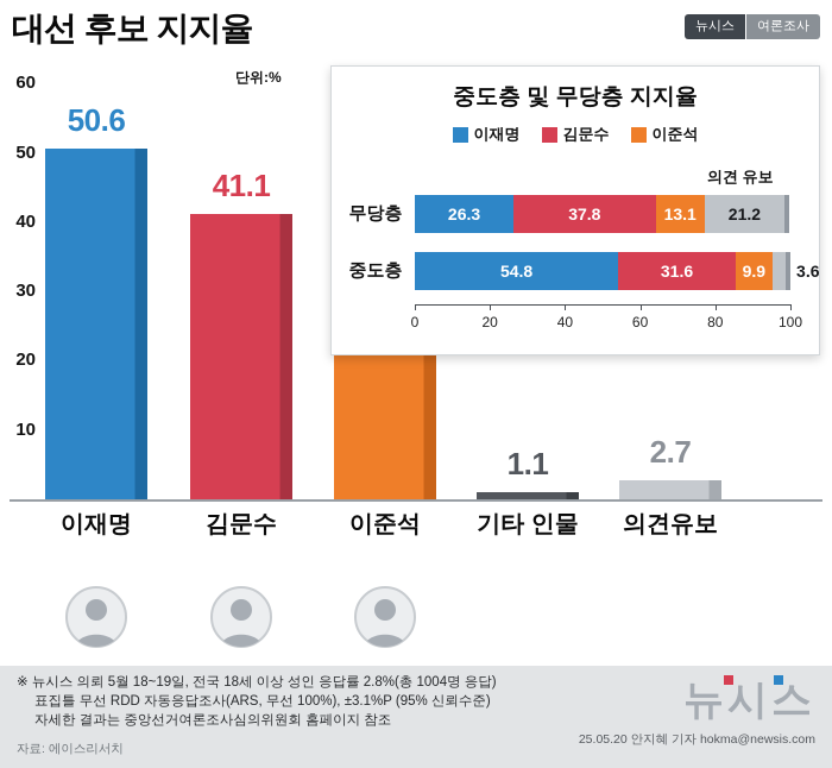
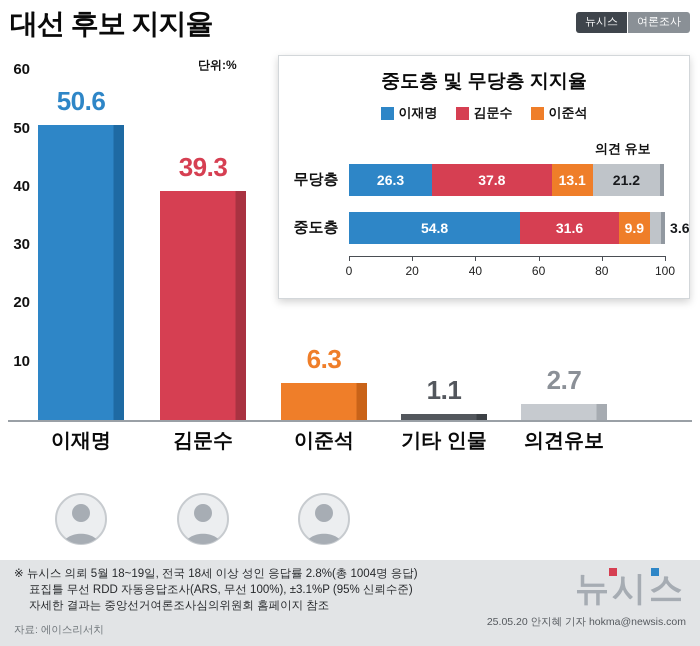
대선 후보 지지율/김문수: 41.1 -> 39.3
대선 후보 지지율/이준석: 23.4 -> 6.3
